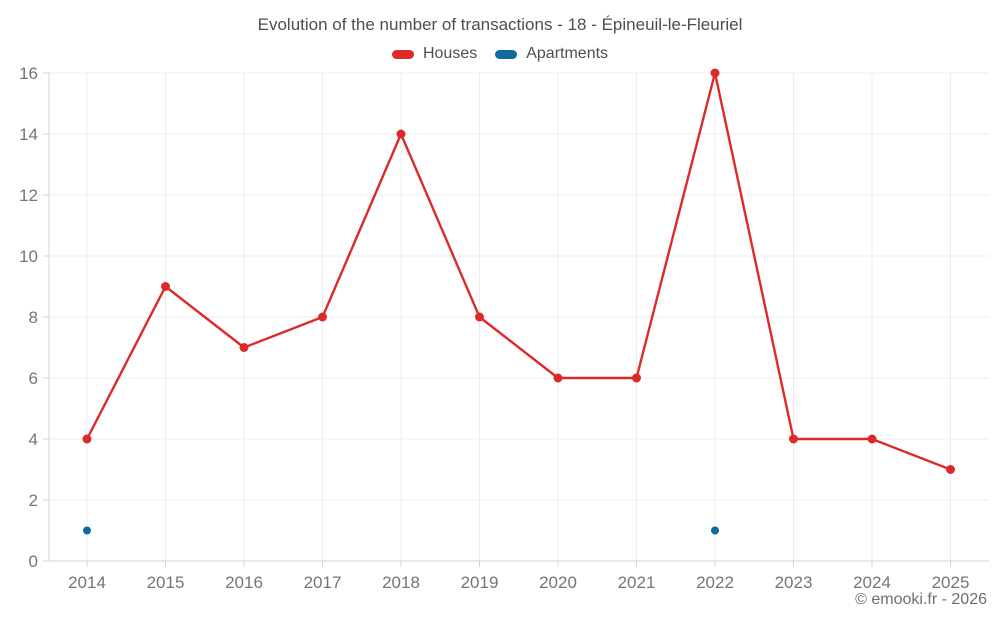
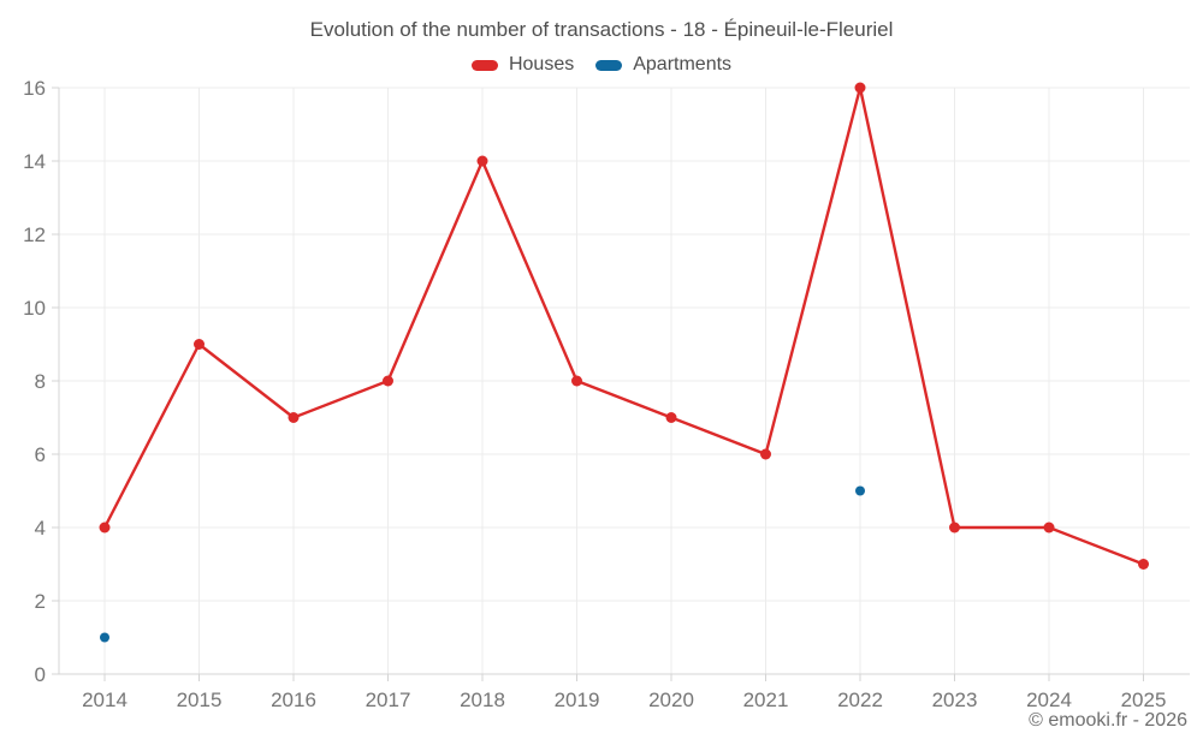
Houses/2020: 6 -> 7
Apartments/2022: 1 -> 5
